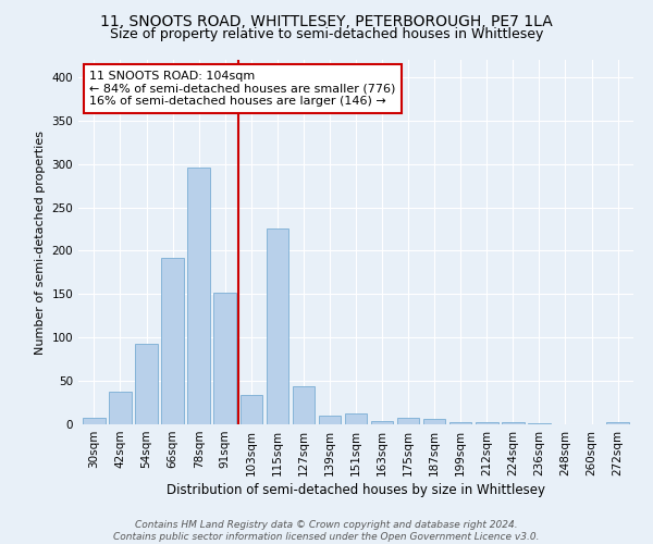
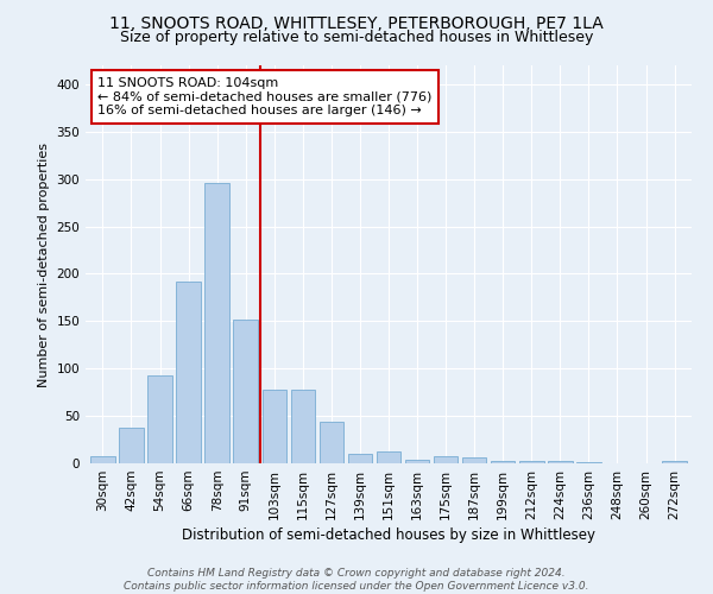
103sqm: 34 -> 78
115sqm: 226 -> 78
